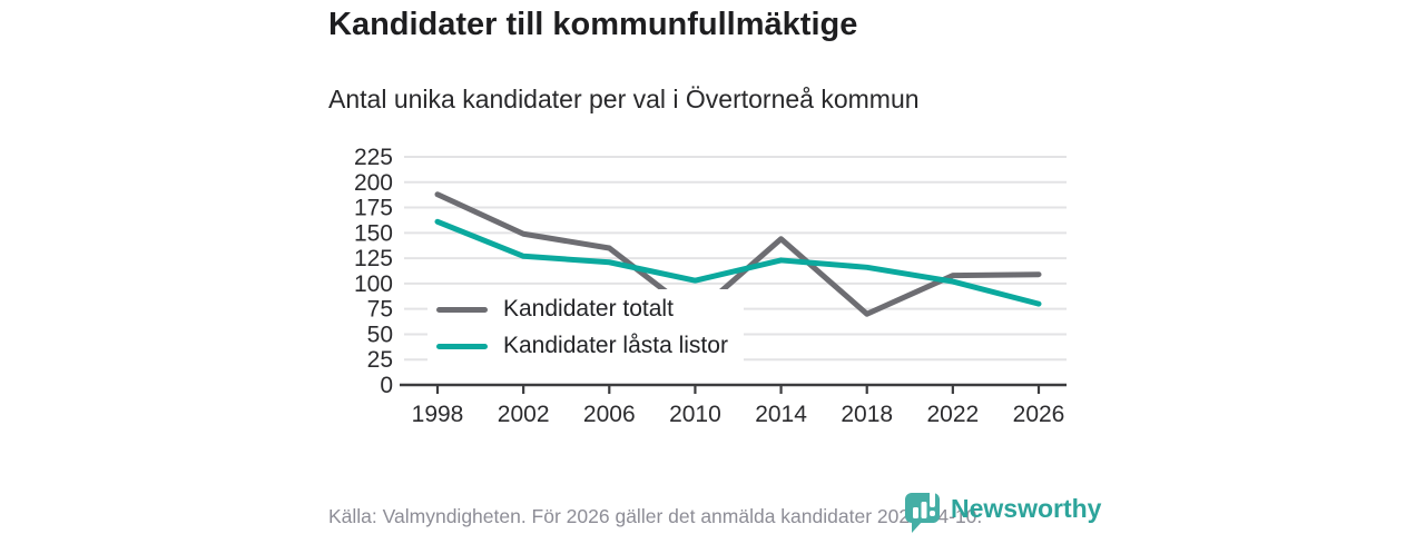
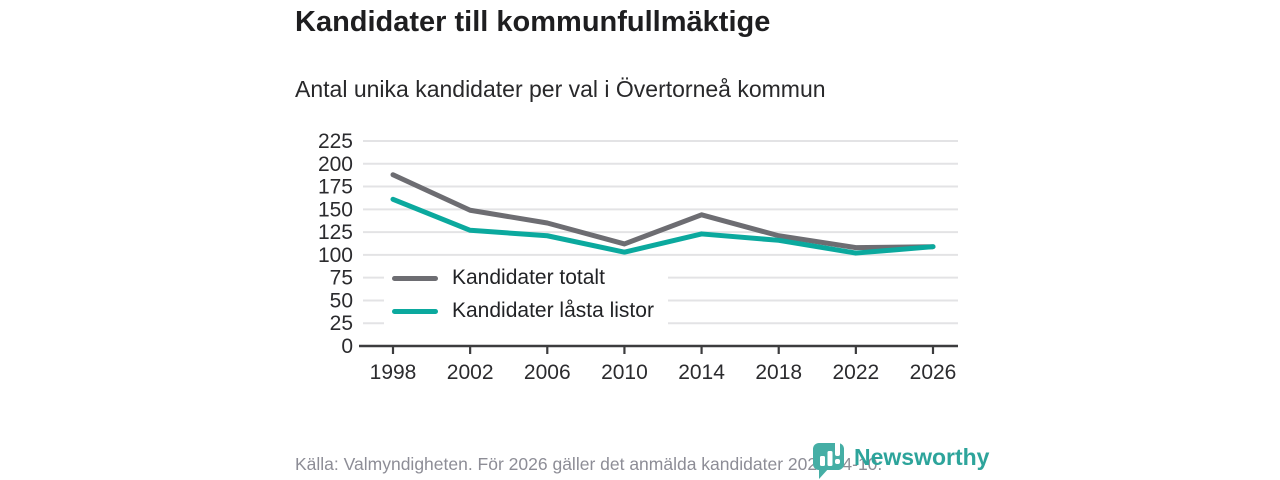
Kandidater totalt/2010: 70 -> 110
Kandidater totalt/2018: 70 -> 120
Kandidater låsta listor/2026: 80 -> 110
